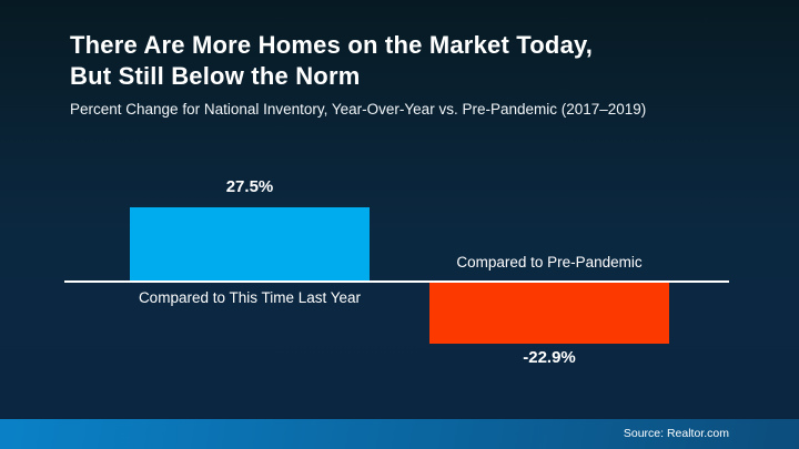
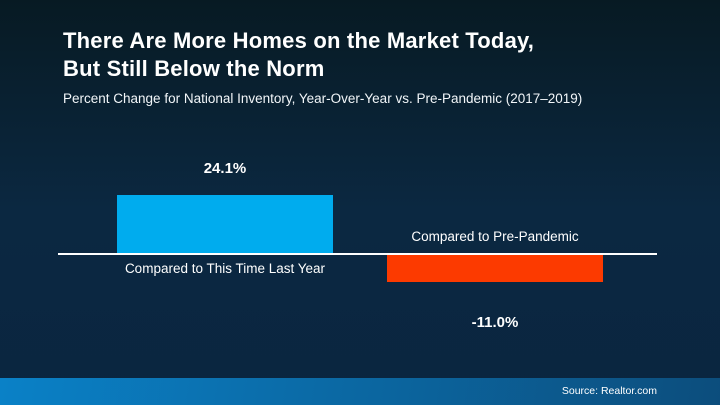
Compared to This Time Last Year: 27.5% -> 24.1%
Compared to Pre-Pandemic: -22.9% -> -11.0%
